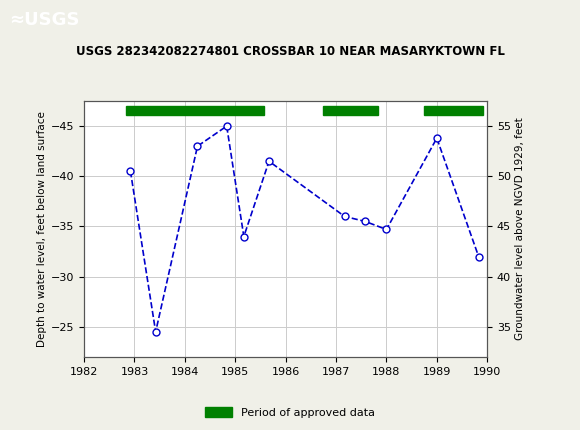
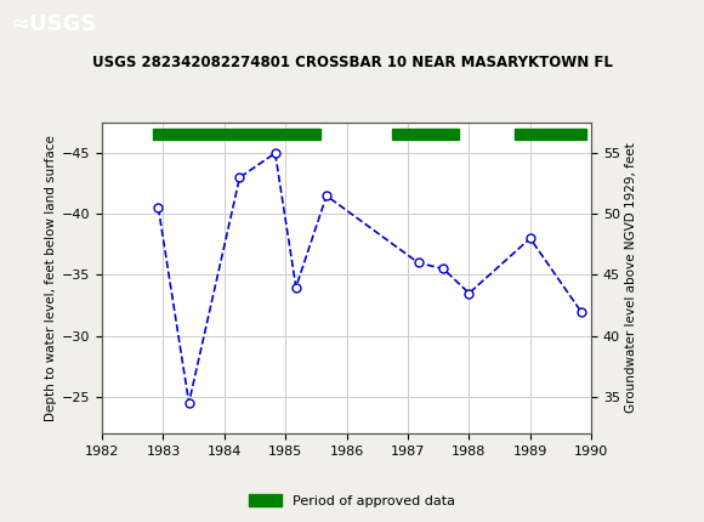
1988: -34.7 -> -33.5
1989: -43.8 -> -38.0
